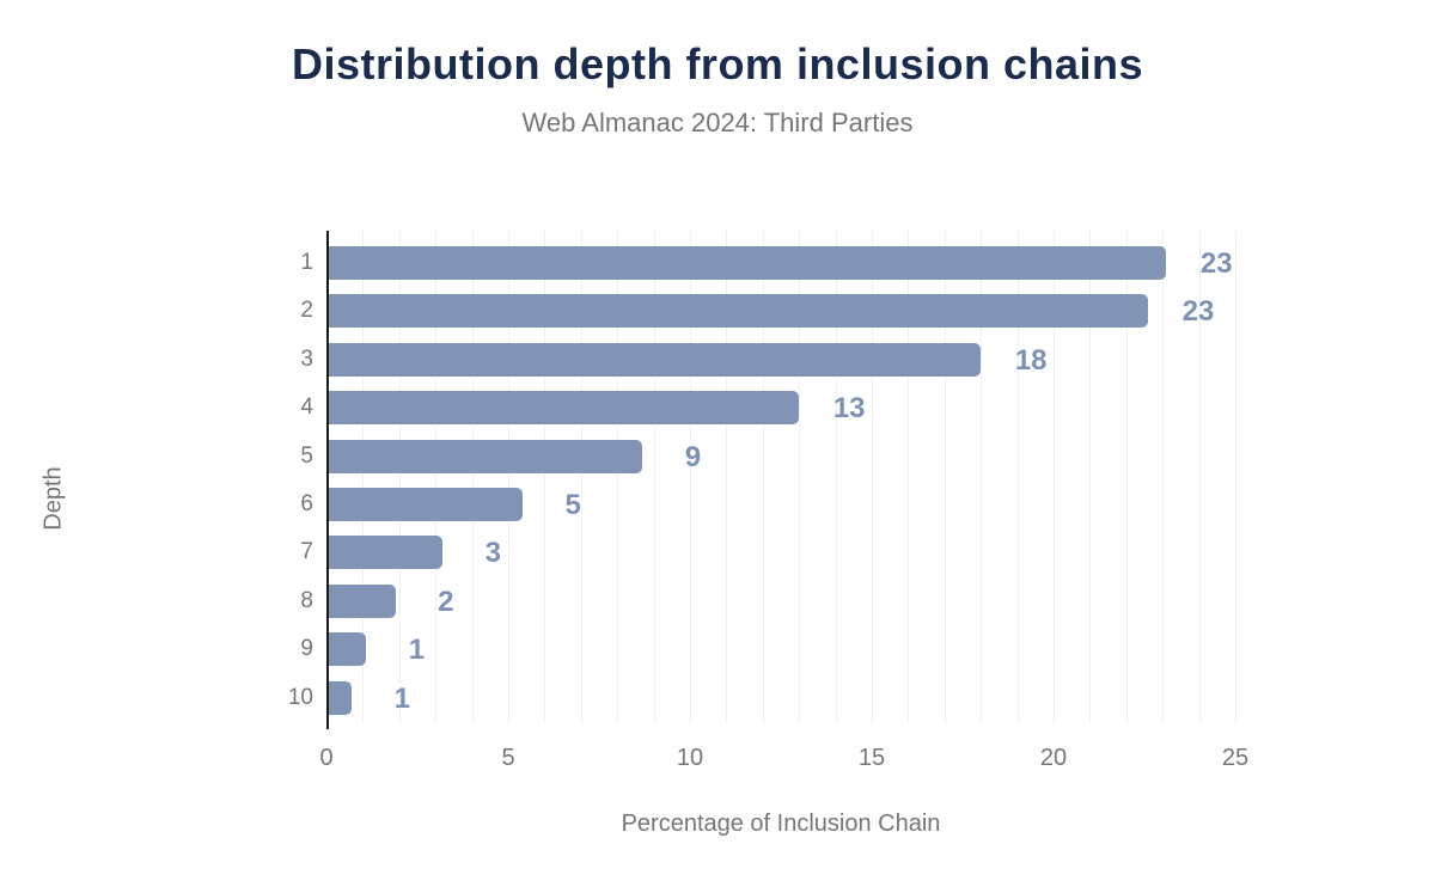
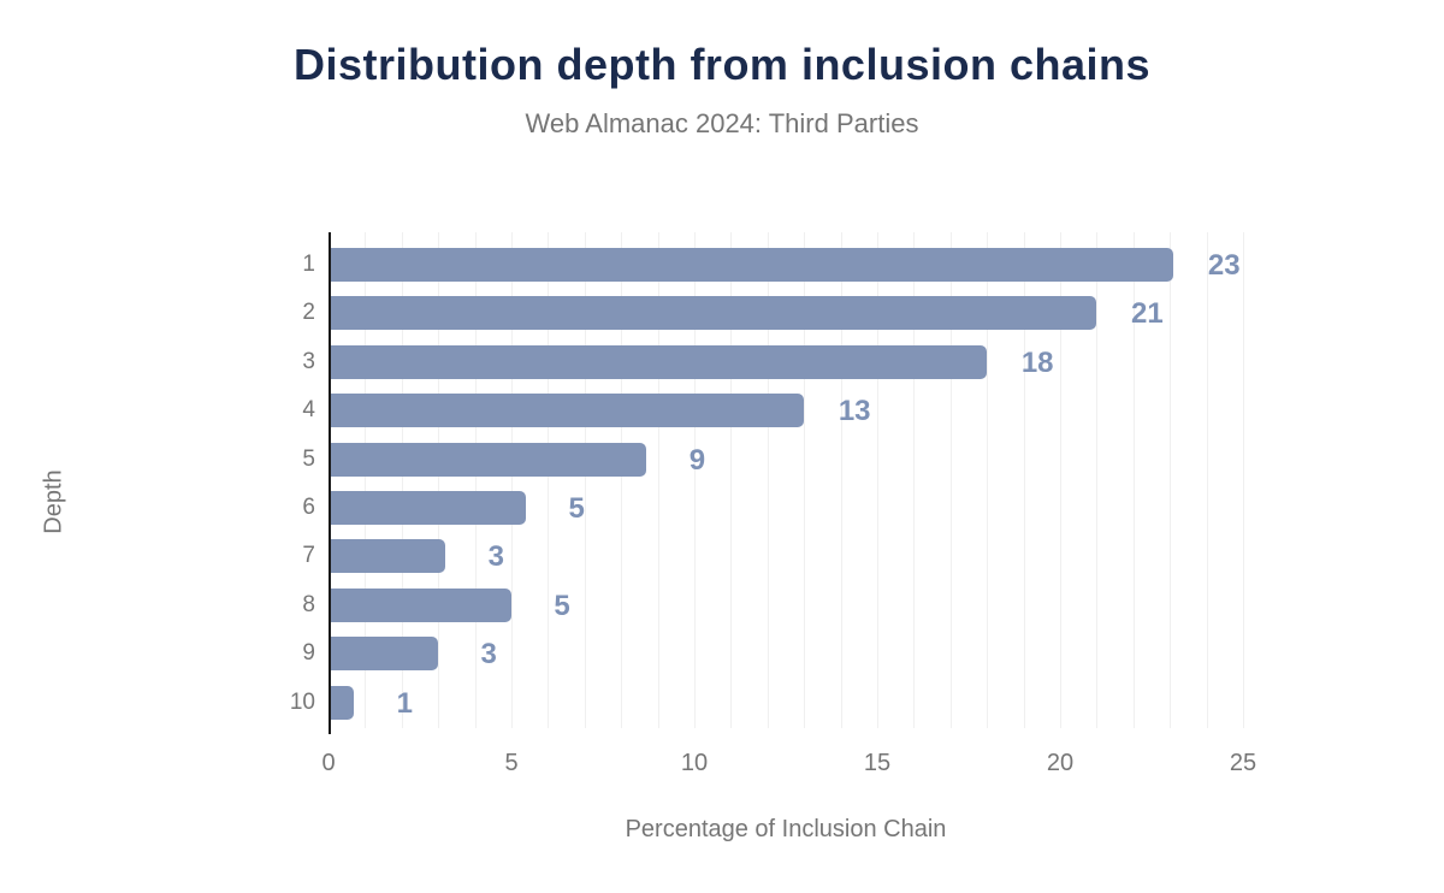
2: 23 -> 21
8: 2 -> 5
9: 1 -> 3
